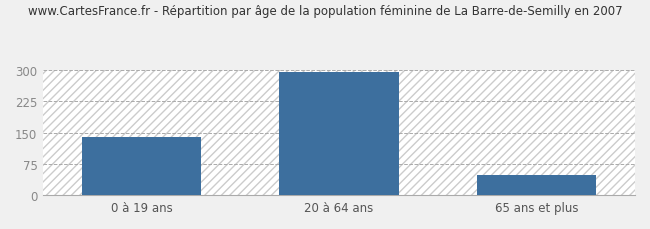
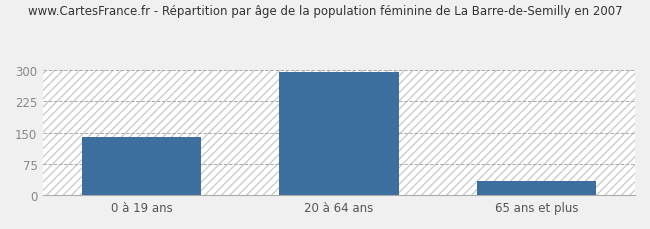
65 ans et plus: 50 -> 35
